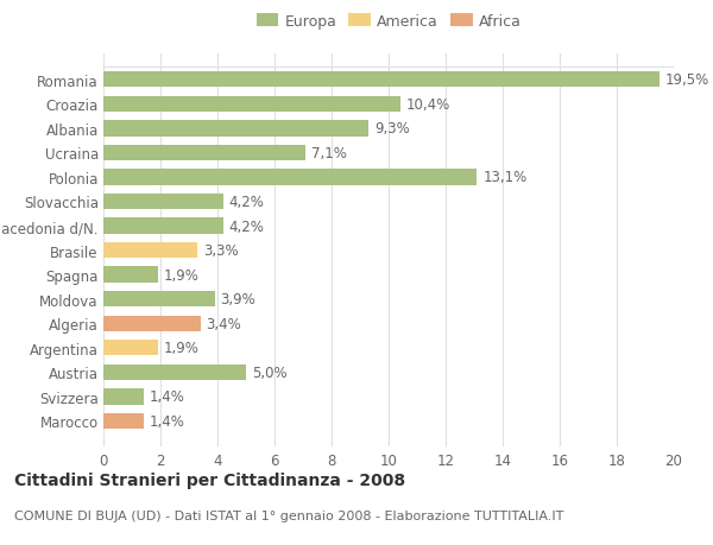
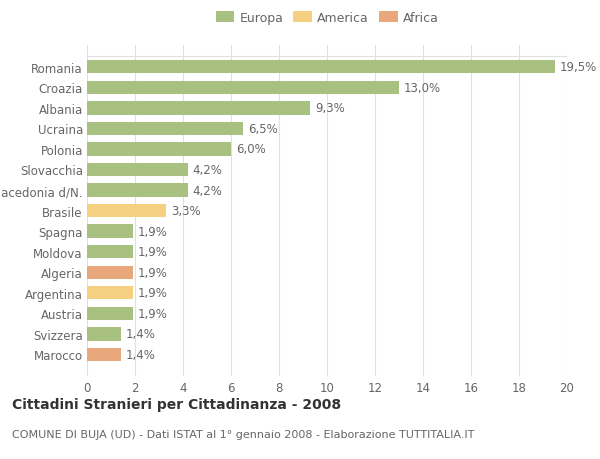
Croazia: 10,4% -> 13,0%
Ucraina: 7,1% -> 6,5%
Polonia: 13,1% -> 6,0%
Moldova: 3,9% -> 1,9%
Algeria: 3,4% -> 1,9%
Austria: 5,0% -> 1,9%
